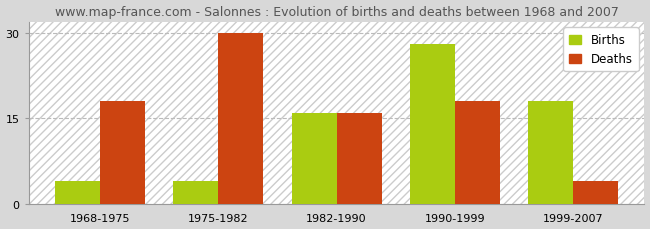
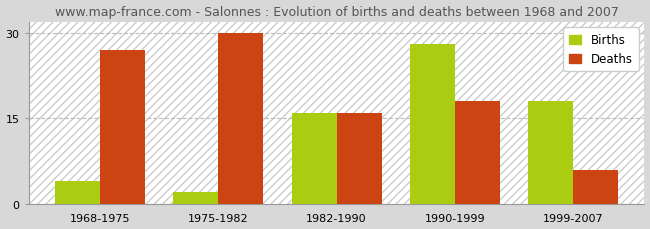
Deaths/1968-1975: 18 -> 27
Births/1975-1982: 4 -> 2
Deaths/1999-2007: 4 -> 6
